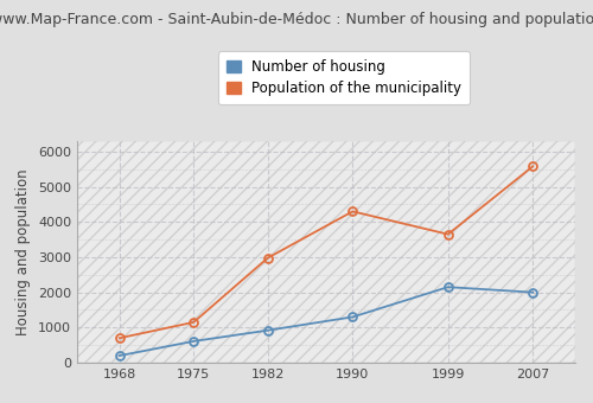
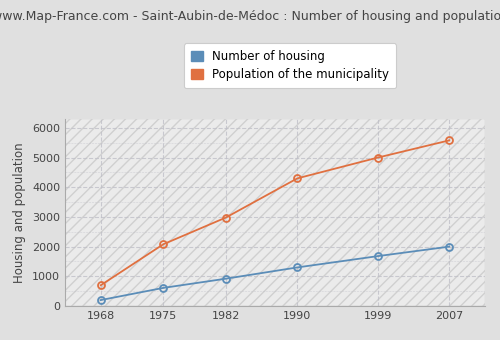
Population of the municipality/1975: 1150 -> 2080
Number of housing/1999: 2150 -> 1680
Population of the municipality/1999: 3650 -> 5000
